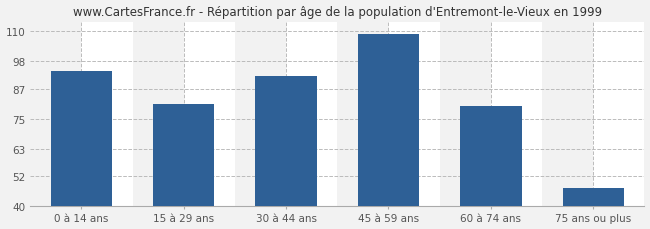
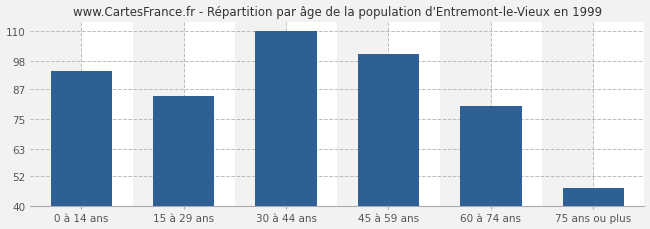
15 à 29 ans: 81 -> 84
30 à 44 ans: 92 -> 110
45 à 59 ans: 109 -> 101
